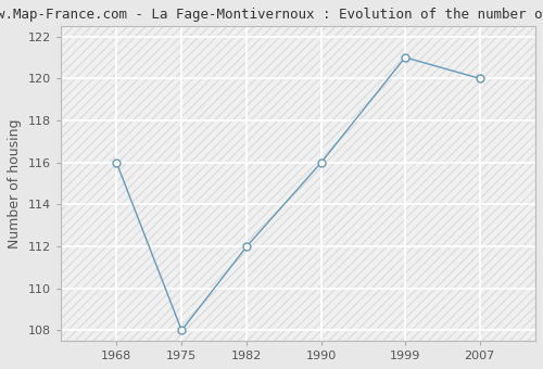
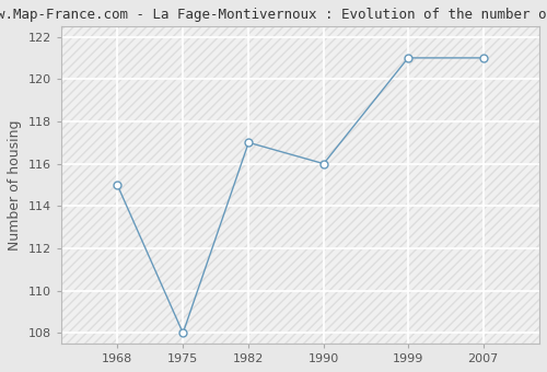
1968: 116 -> 115
1982: 112 -> 117
2007: 120 -> 121
